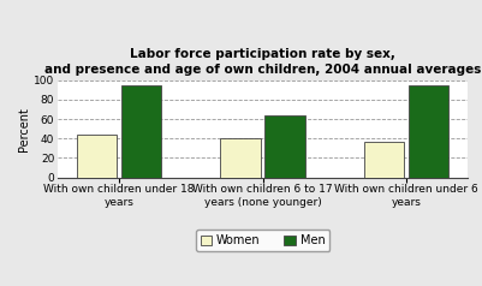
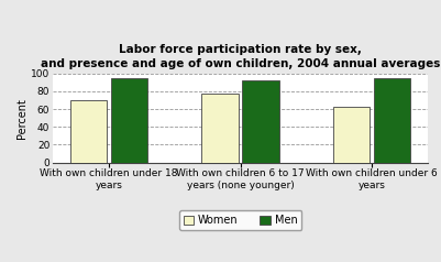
Women/With own children under 18 years: 44 -> 70
Women/With own children 6 to 17 years (none younger): 40 -> 77
Men/With own children 6 to 17 years (none younger): 64 -> 92
Women/With own children under 6 years: 36 -> 62
